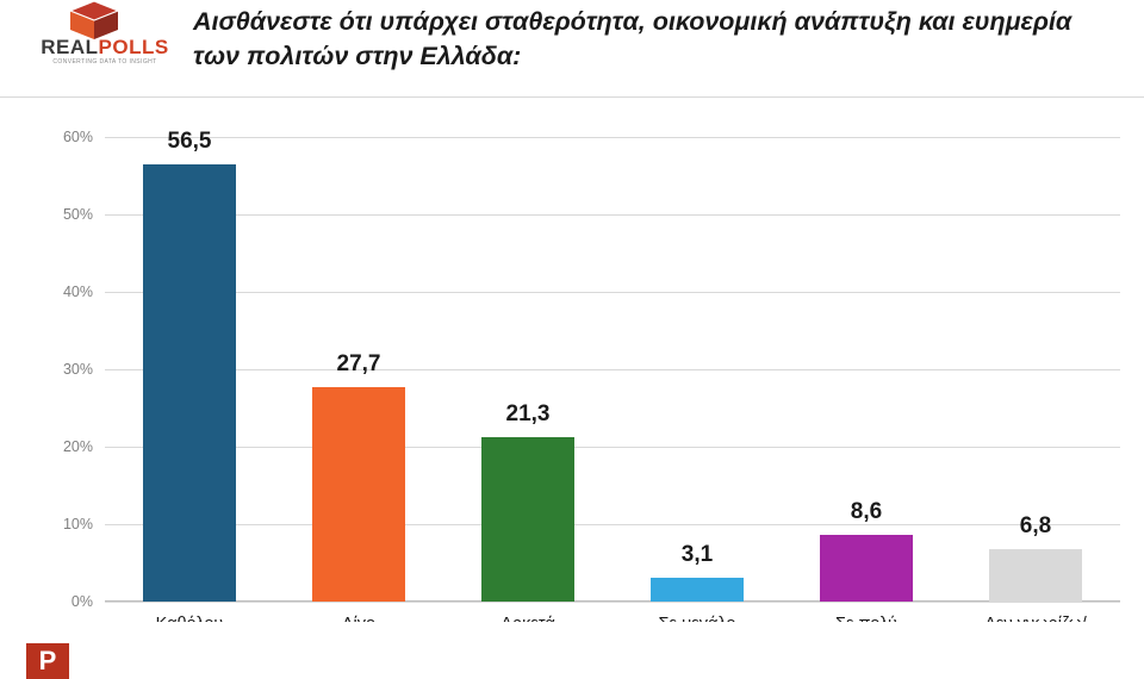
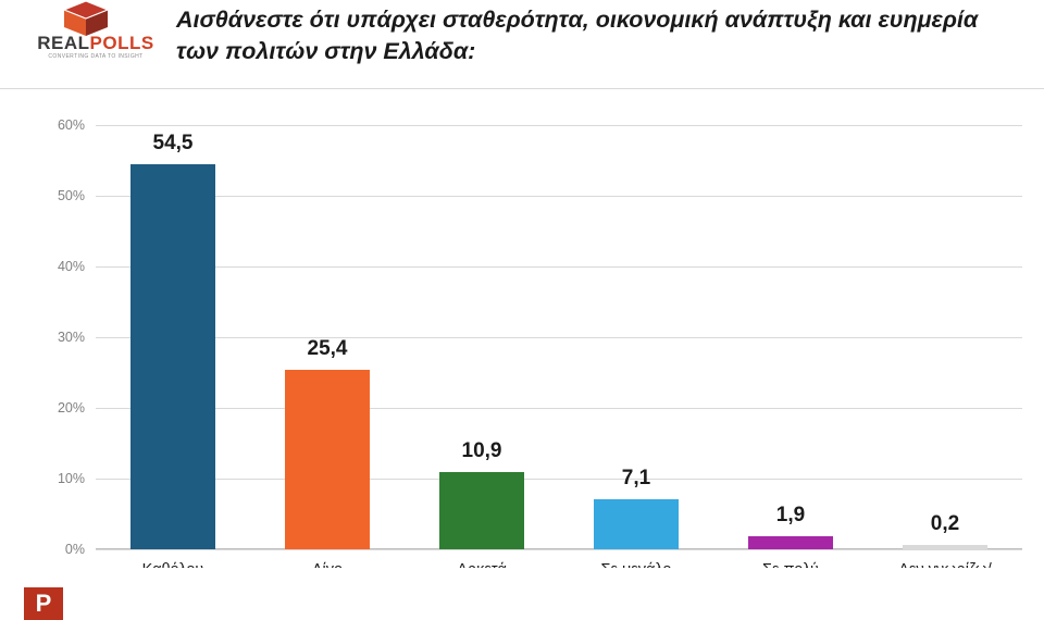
Καθόλου: 56,5 -> 54,5
Λίγο: 27,7 -> 25,4
Αρκετά: 21,3 -> 10,9
Σε μεγάλο βαθμό: 3,1 -> 7,1
Σε πολύ μεγάλο βαθμό: 8,6 -> 1,9
Δεν γνωρίζω/ Δεν απαντώ: 6,8 -> 0,2
